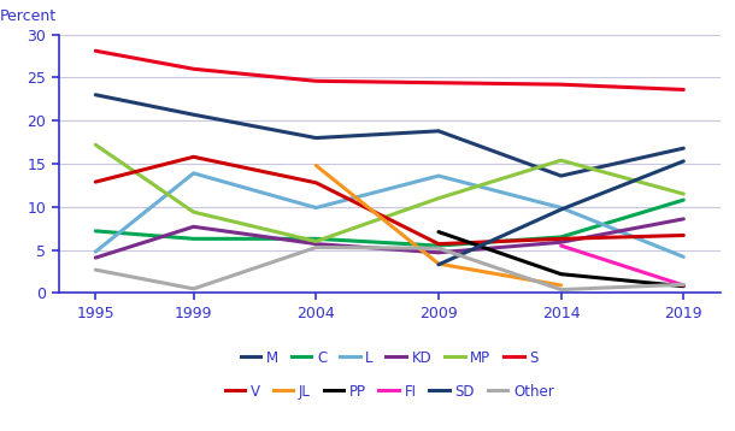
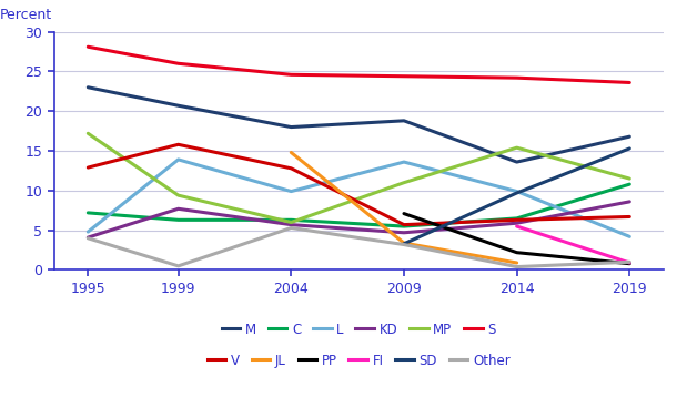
Other/1995: 2.7 -> 4.0
Other/2009: 5.2 -> 3.2
